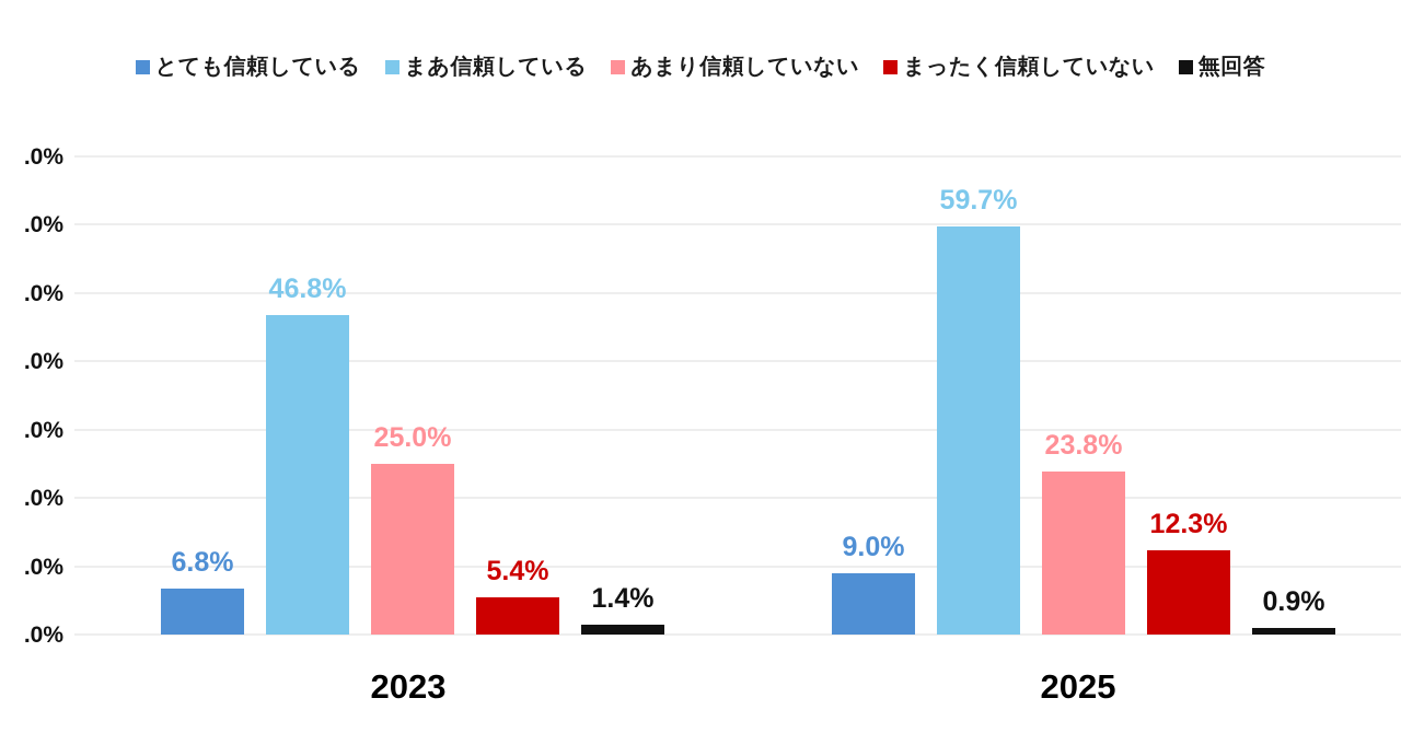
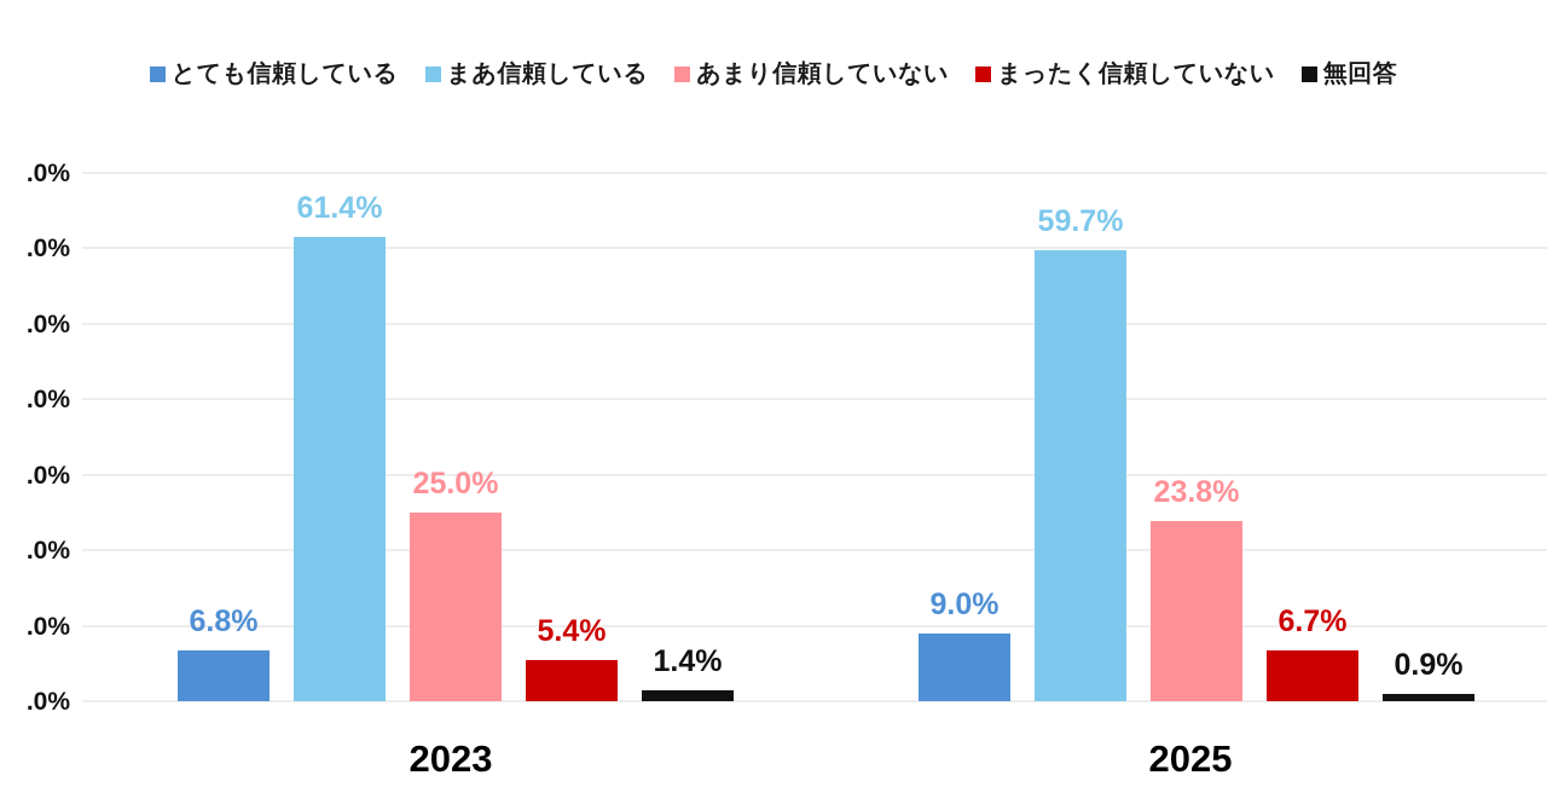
まあ信頼している/2023: 46.8% -> 61.4%
まったく信頼していない/2025: 12.3% -> 6.7%
